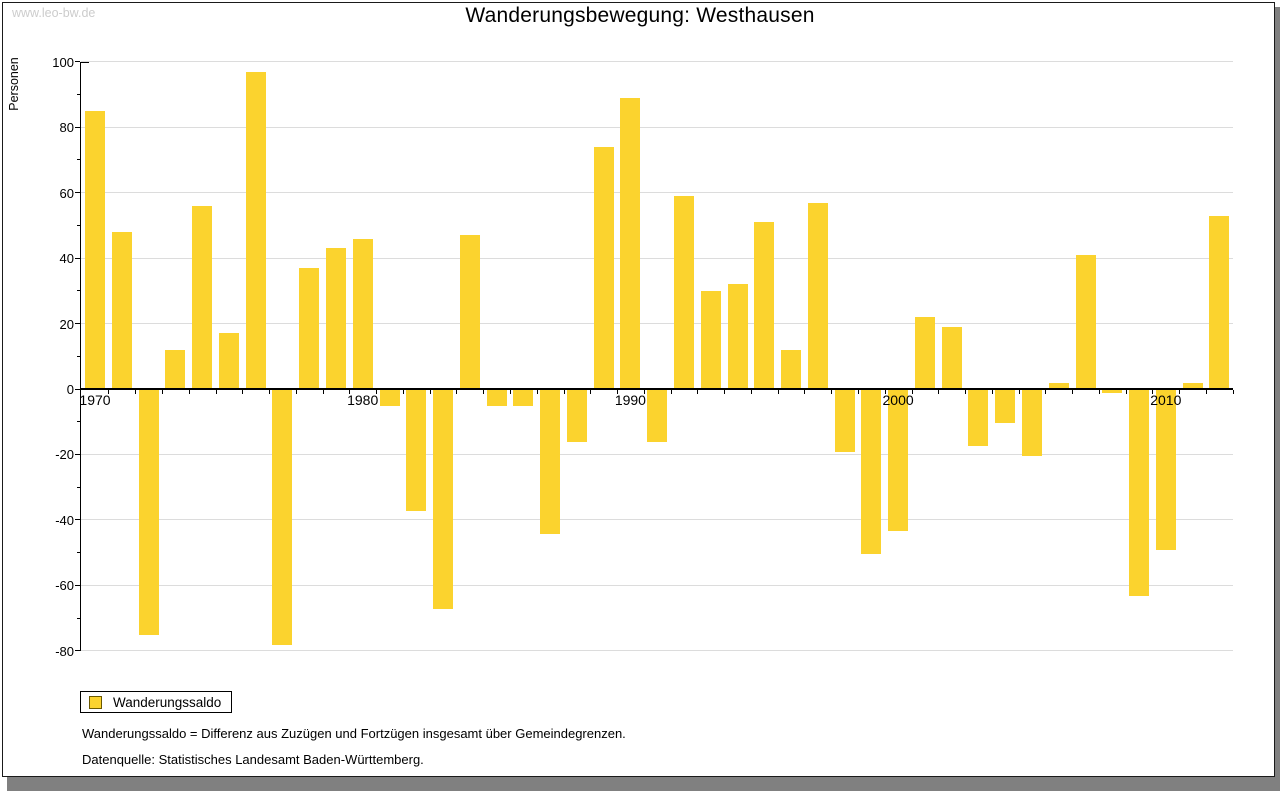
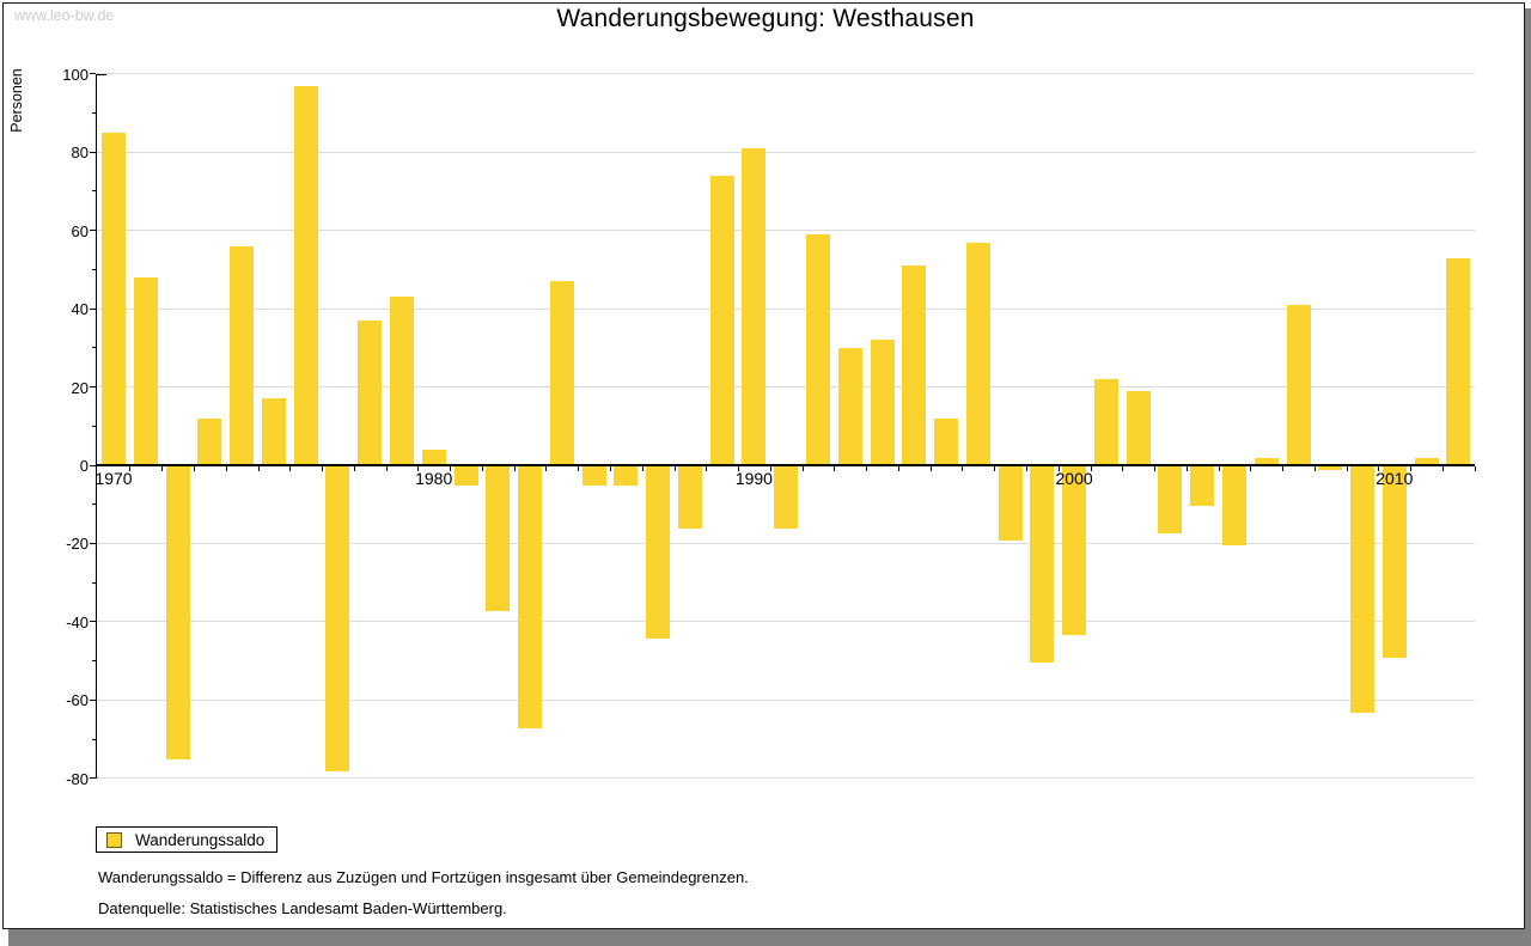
1980: 46 -> 4
1990: 89 -> 81
